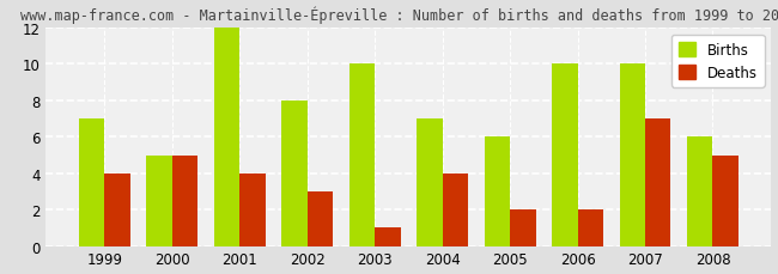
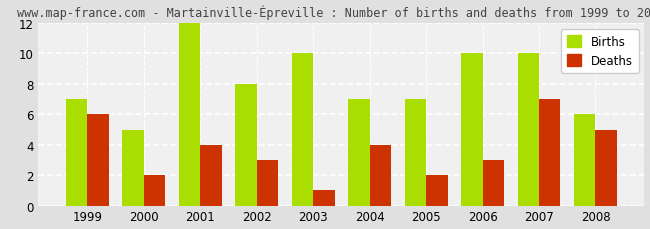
Deaths/1999: 4 -> 6
Deaths/2000: 5 -> 2
Births/2005: 6 -> 7
Deaths/2006: 2 -> 3
